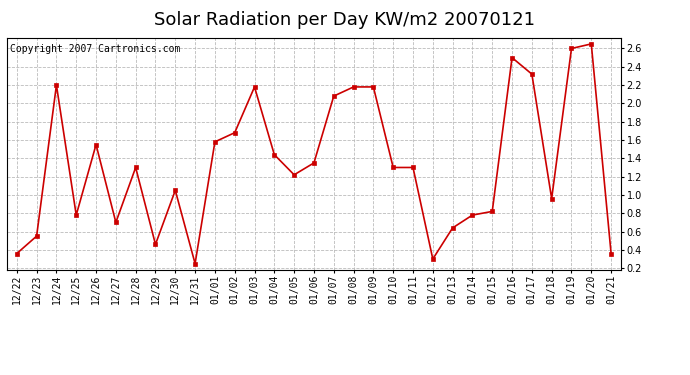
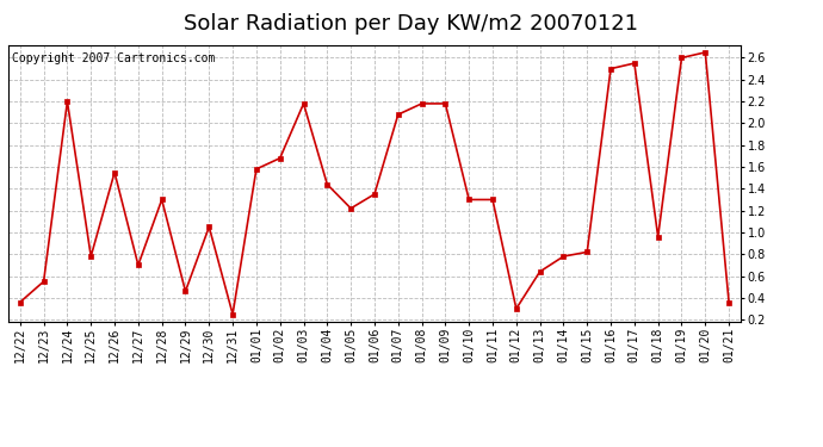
01/17: 2.32 -> 2.55
